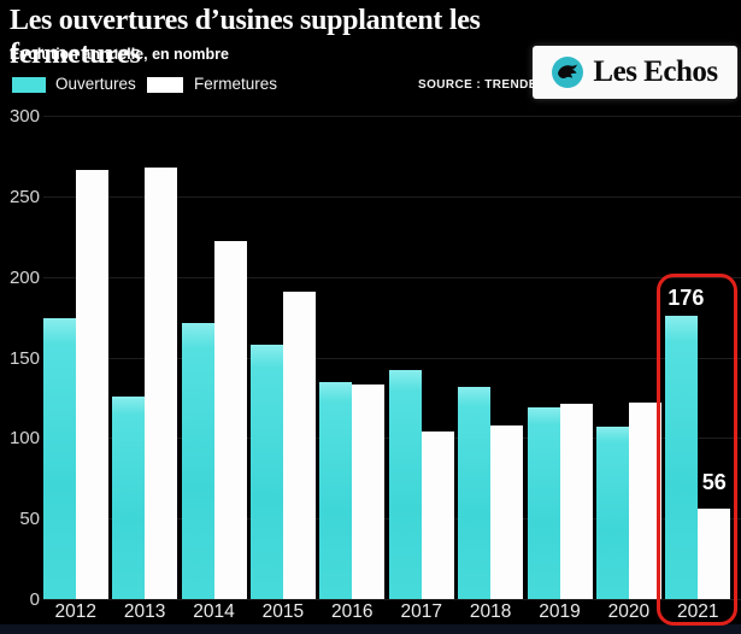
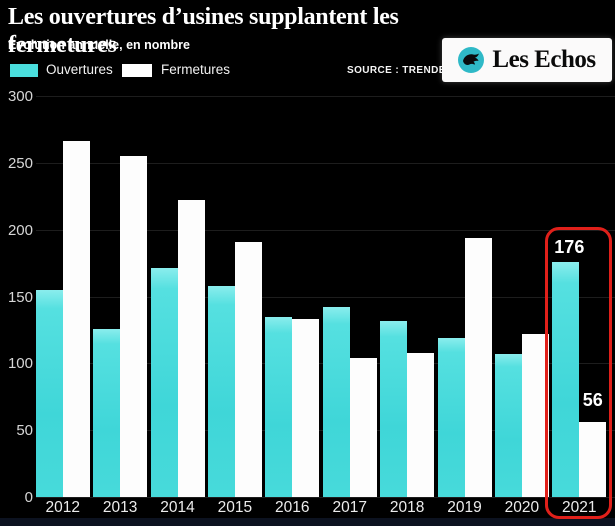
Ouvertures/2012: 174 -> 155
Fermetures/2013: 268 -> 255
Fermetures/2019: 121 -> 194
